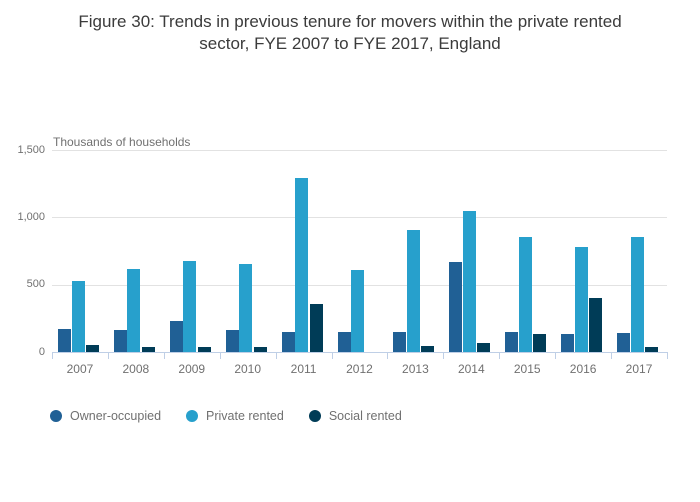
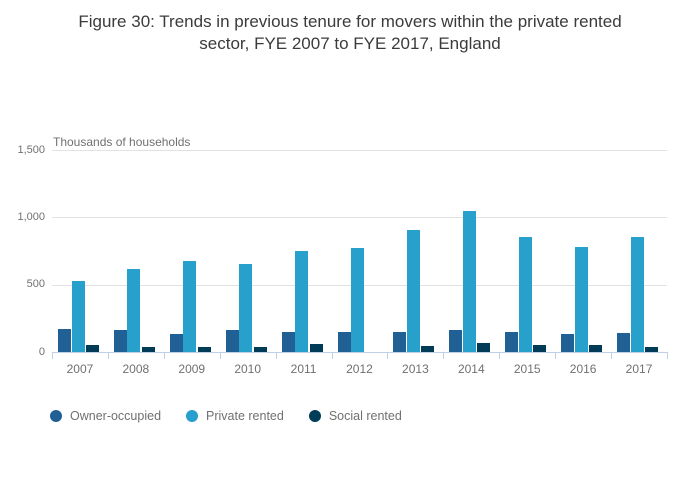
Owner-occupied/2009: 230 -> 140
Private rented/2011: 1290 -> 750
Social rented/2011: 360 -> 60
Private rented/2012: 610 -> 780
Owner-occupied/2014: 670 -> 160
Social rented/2015: 130 -> 60
Social rented/2016: 400 -> 50
